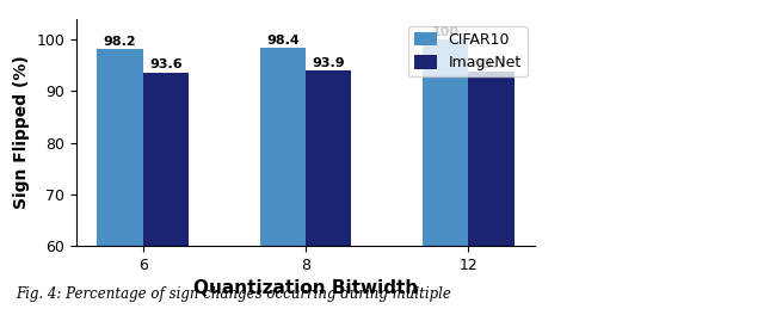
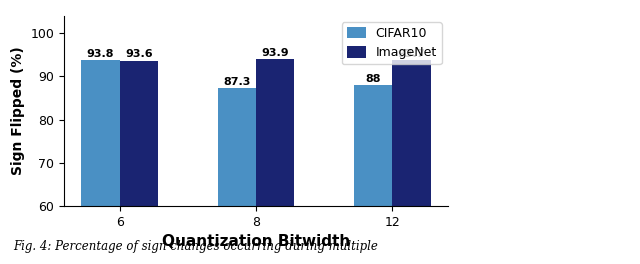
CIFAR10/6: 98.2 -> 93.8
CIFAR10/8: 98.4 -> 87.3
CIFAR10/12: 100.0 -> 88.0
